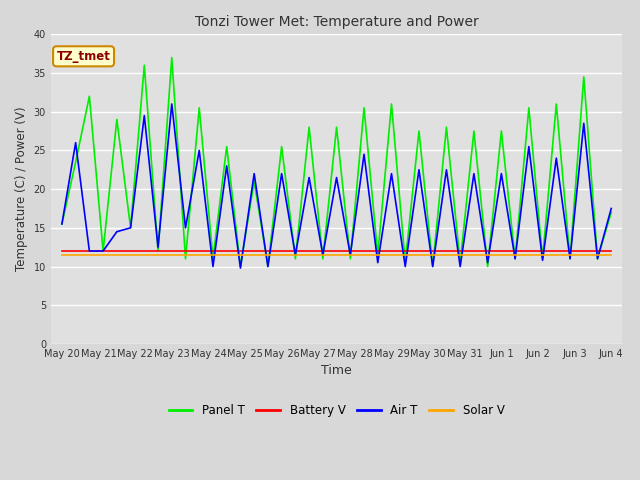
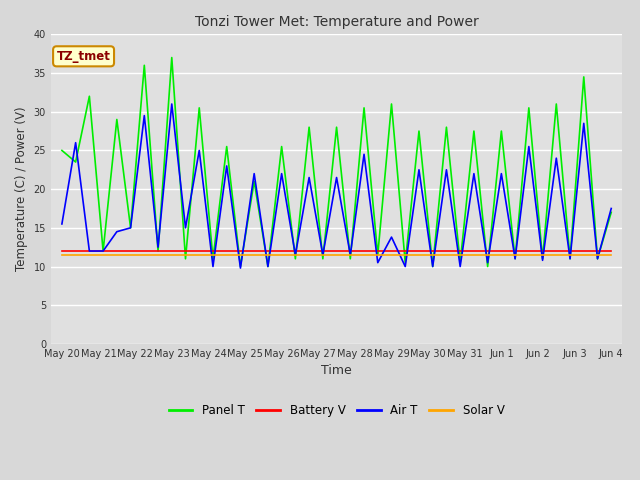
Panel T/May 20: 15.5 -> 25.0
Air T/May 29: 22.0 -> 13.8
